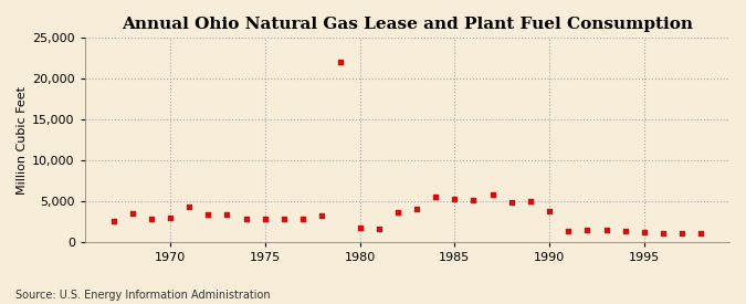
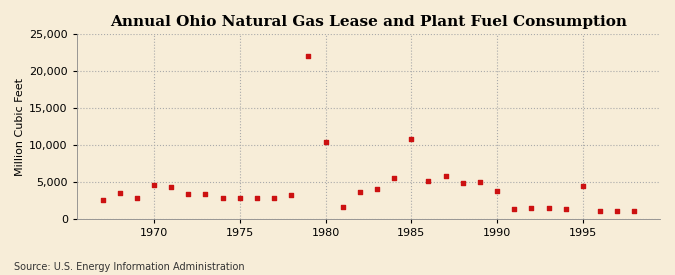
1970: 3,000 -> 4,600
1980: 1,800 -> 10,400
1985: 5,300 -> 10,800
1995: 1,200 -> 4,400
